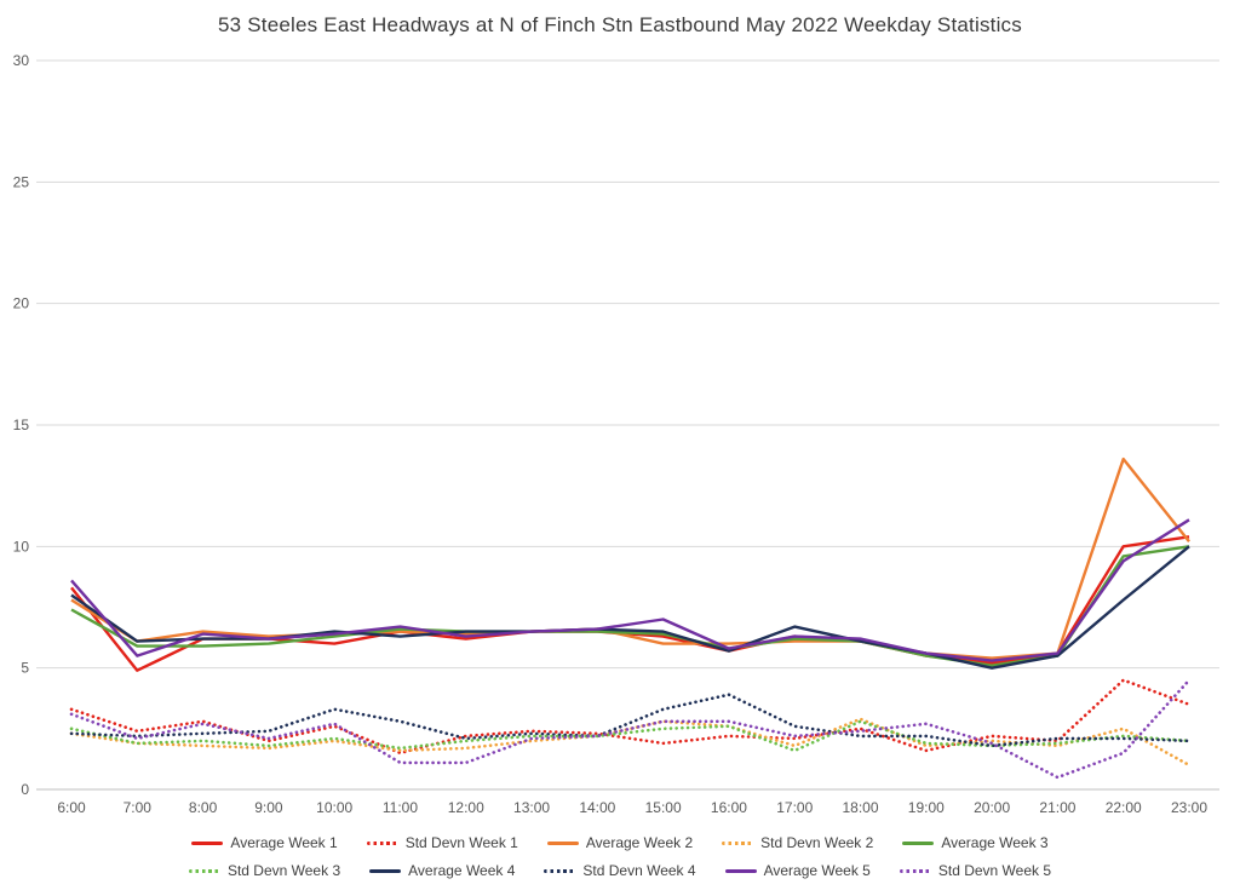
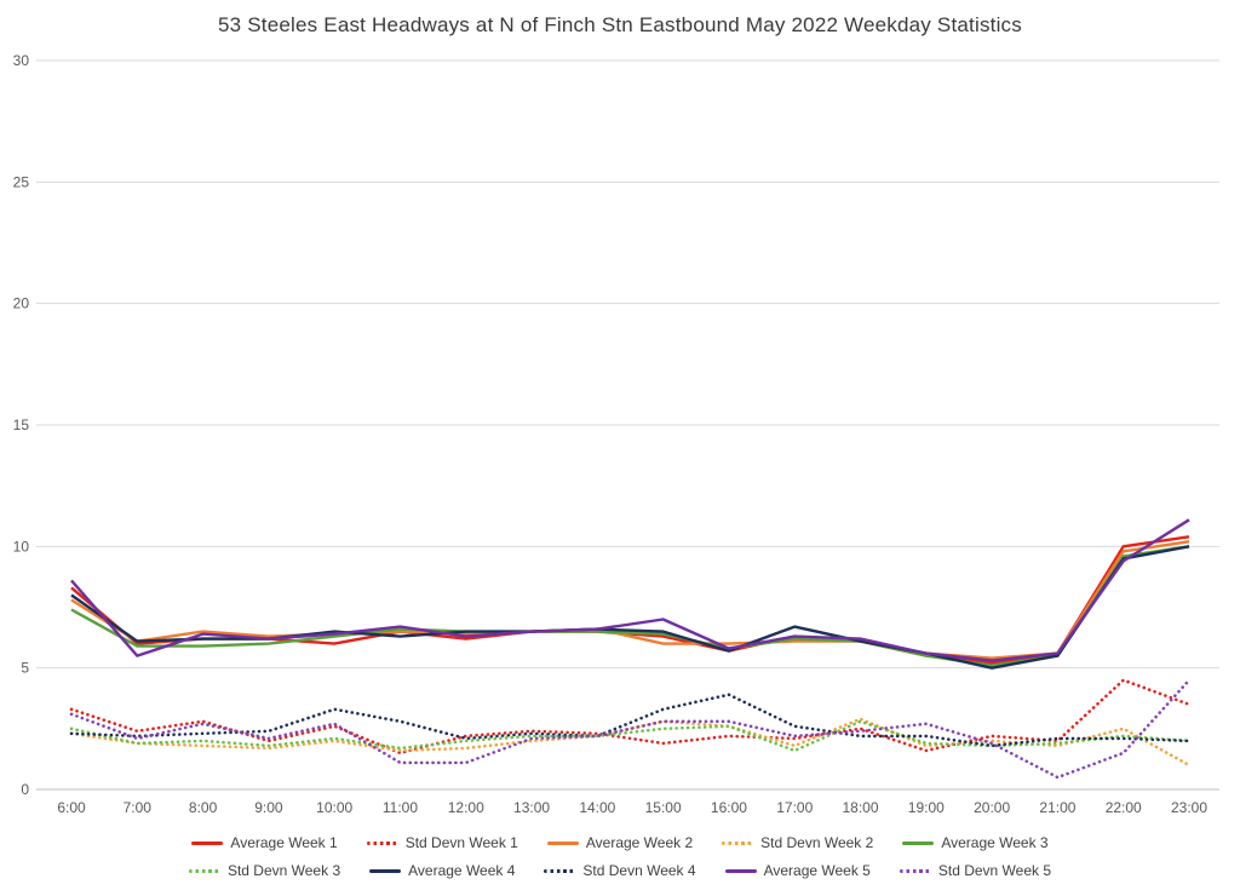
Average Week 1/7:00: 4.9 -> 6.0
Average Week 2/22:00: 13.6 -> 9.8
Average Week 4/22:00: 7.8 -> 9.5
